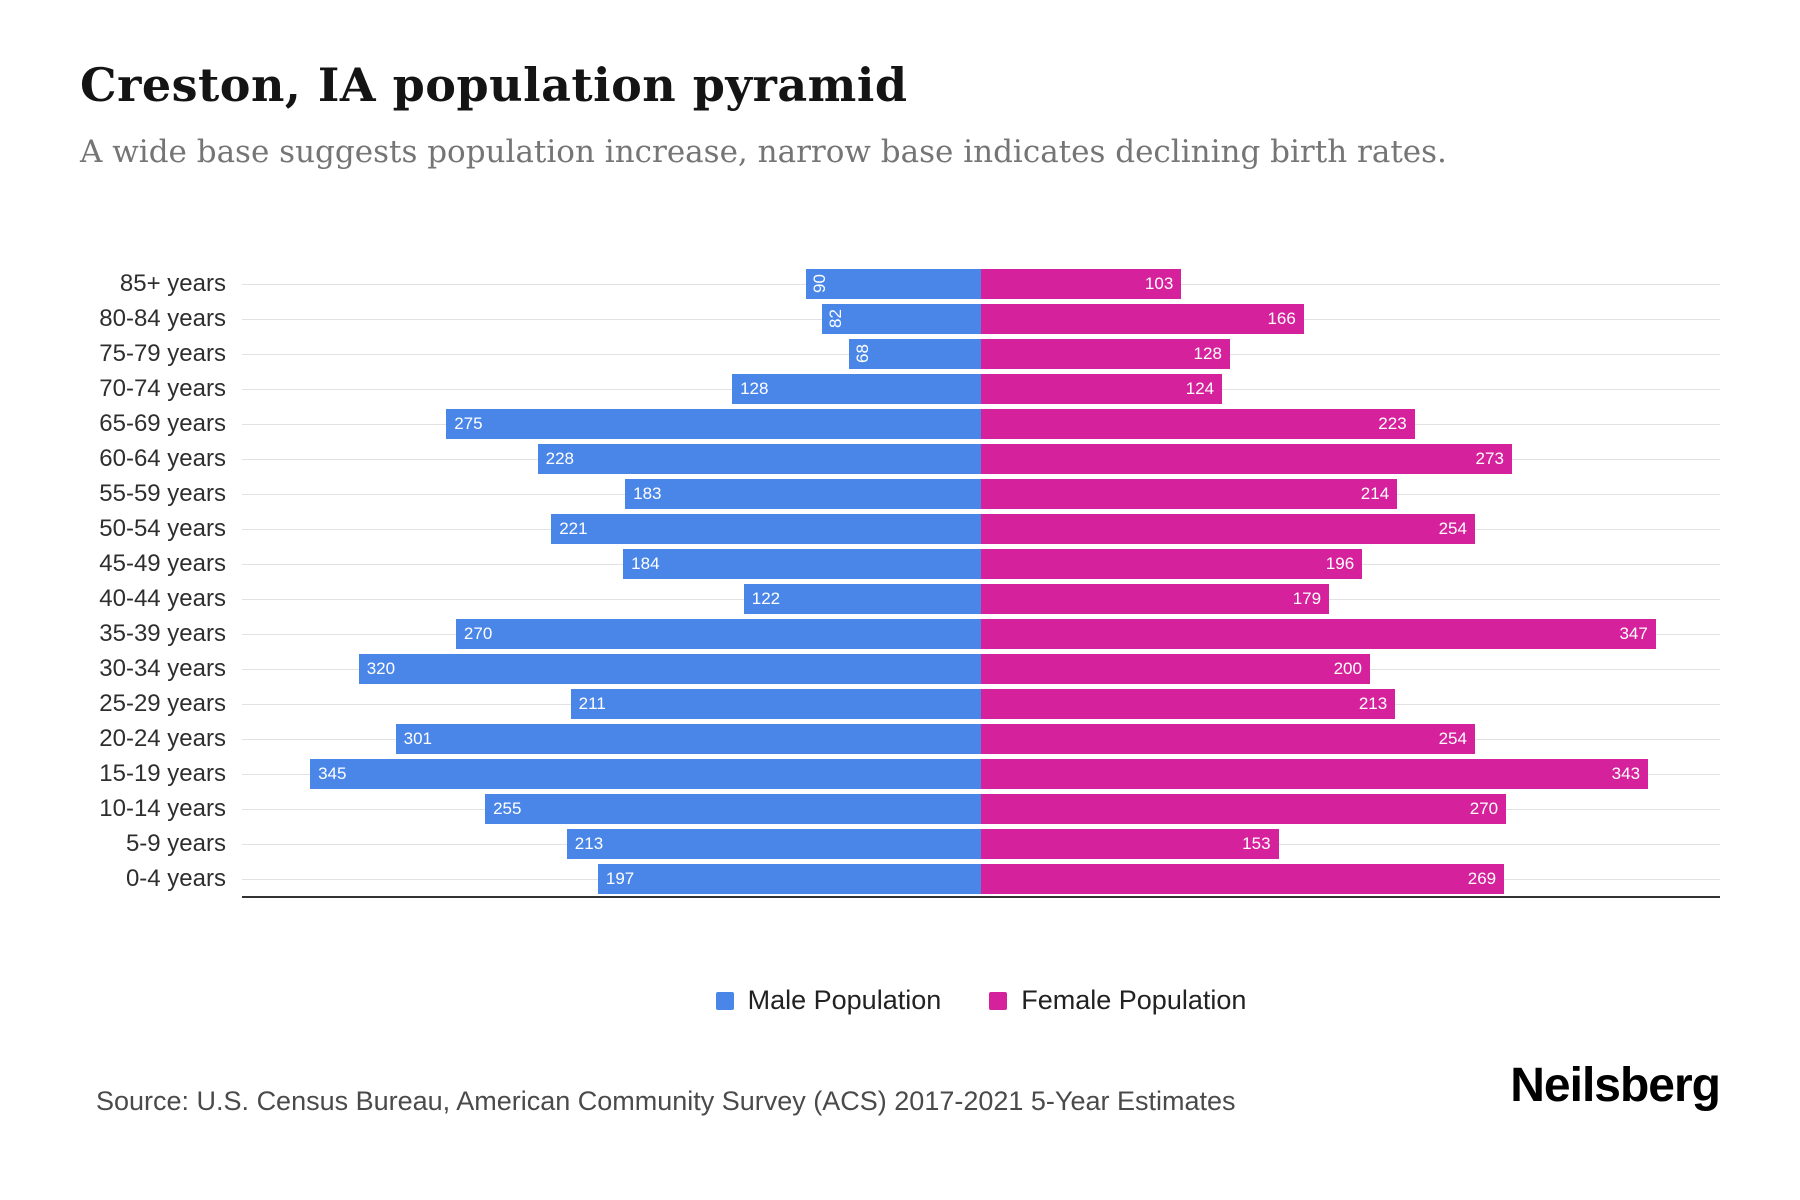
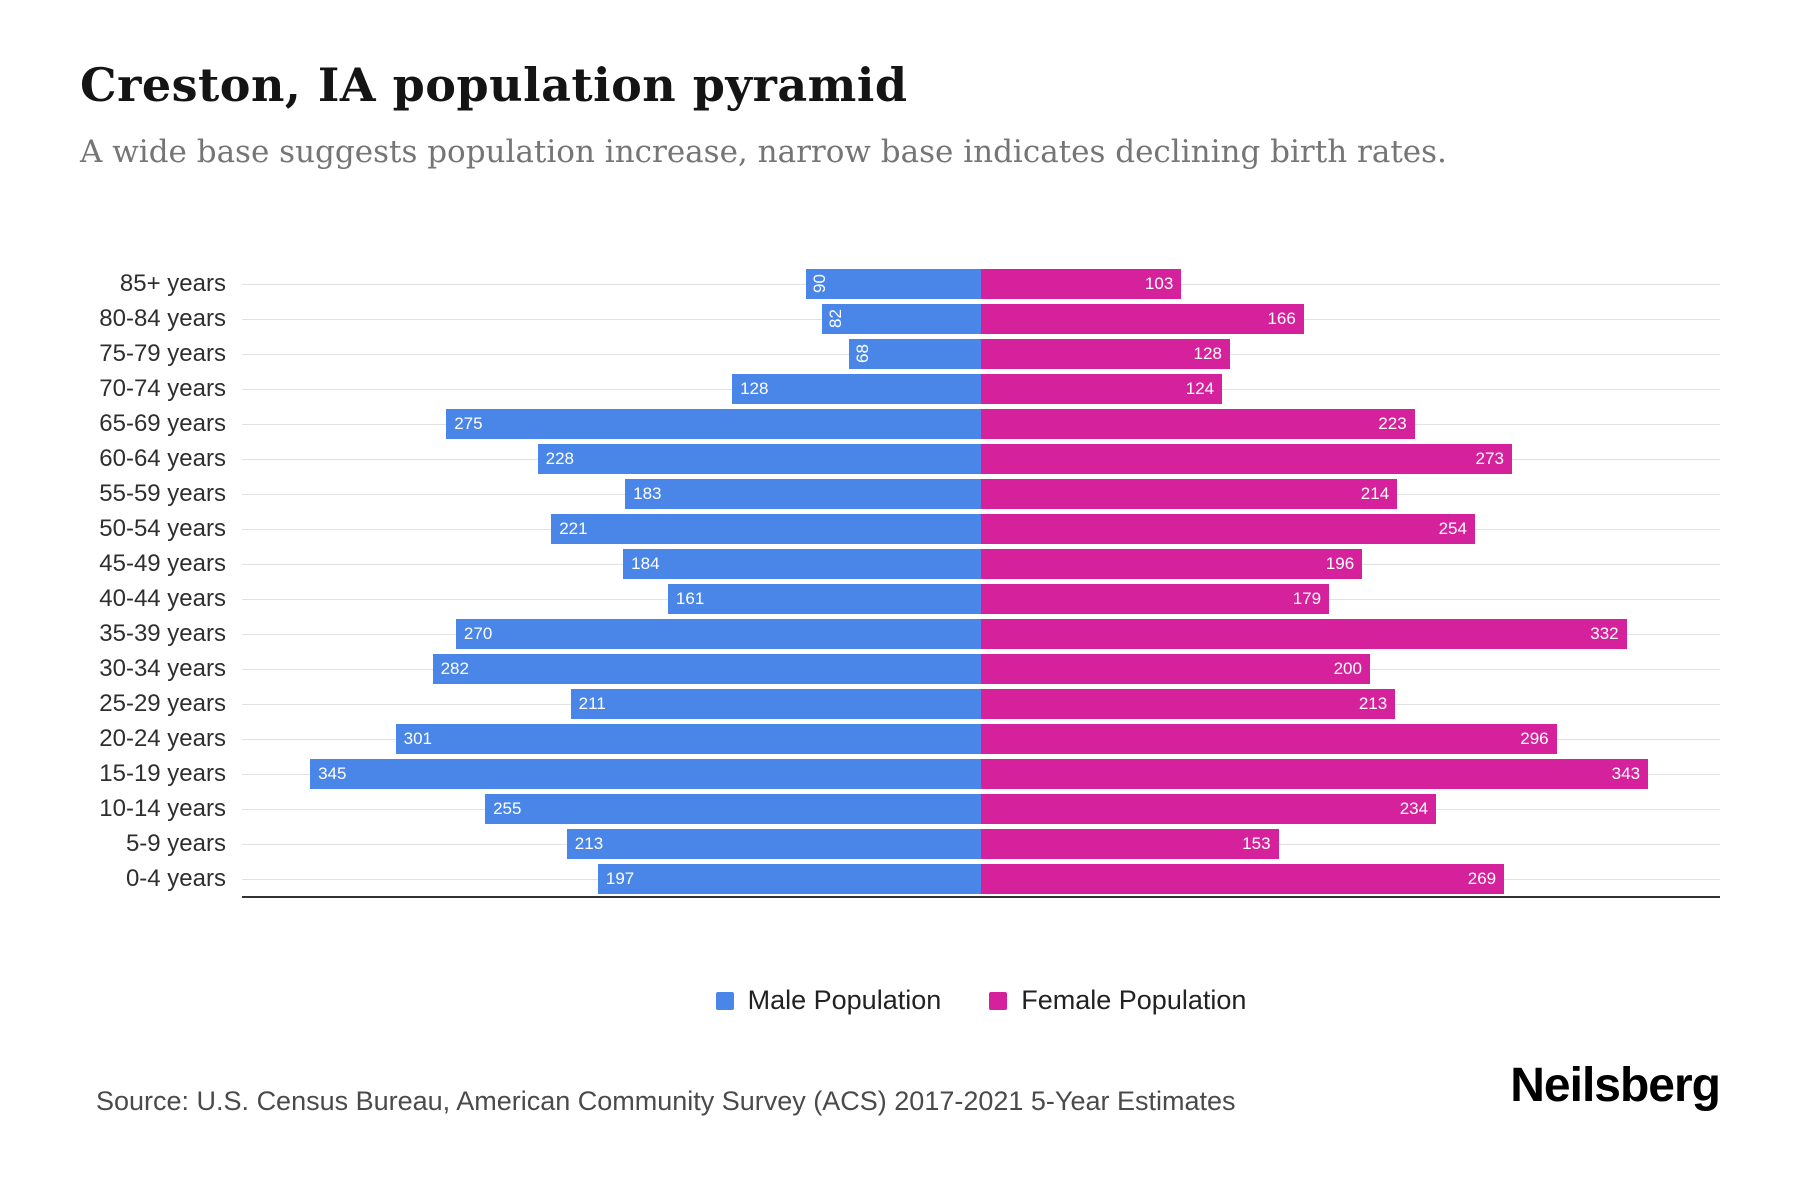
Male Population/40-44 years: 122 -> 161
Female Population/35-39 years: 347 -> 332
Male Population/30-34 years: 320 -> 282
Female Population/20-24 years: 254 -> 296
Female Population/10-14 years: 270 -> 234
